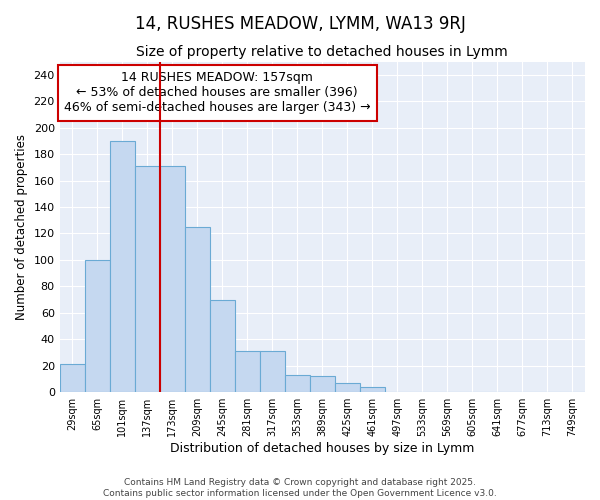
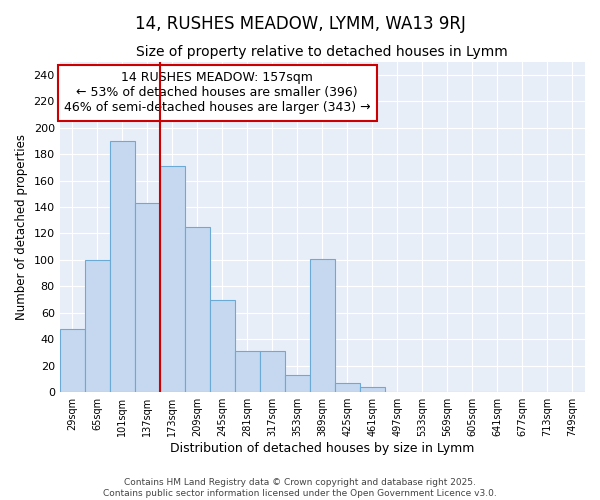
29sqm: 21 -> 48
137sqm: 171 -> 143
389sqm: 12 -> 101
